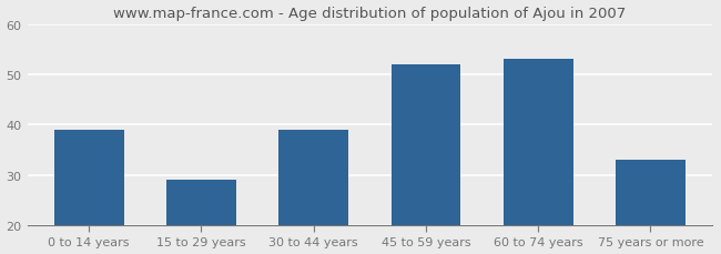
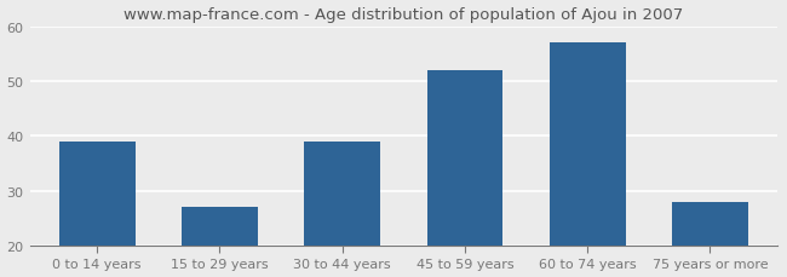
15 to 29 years: 29 -> 27
60 to 74 years: 53 -> 57
75 years or more: 33 -> 28
